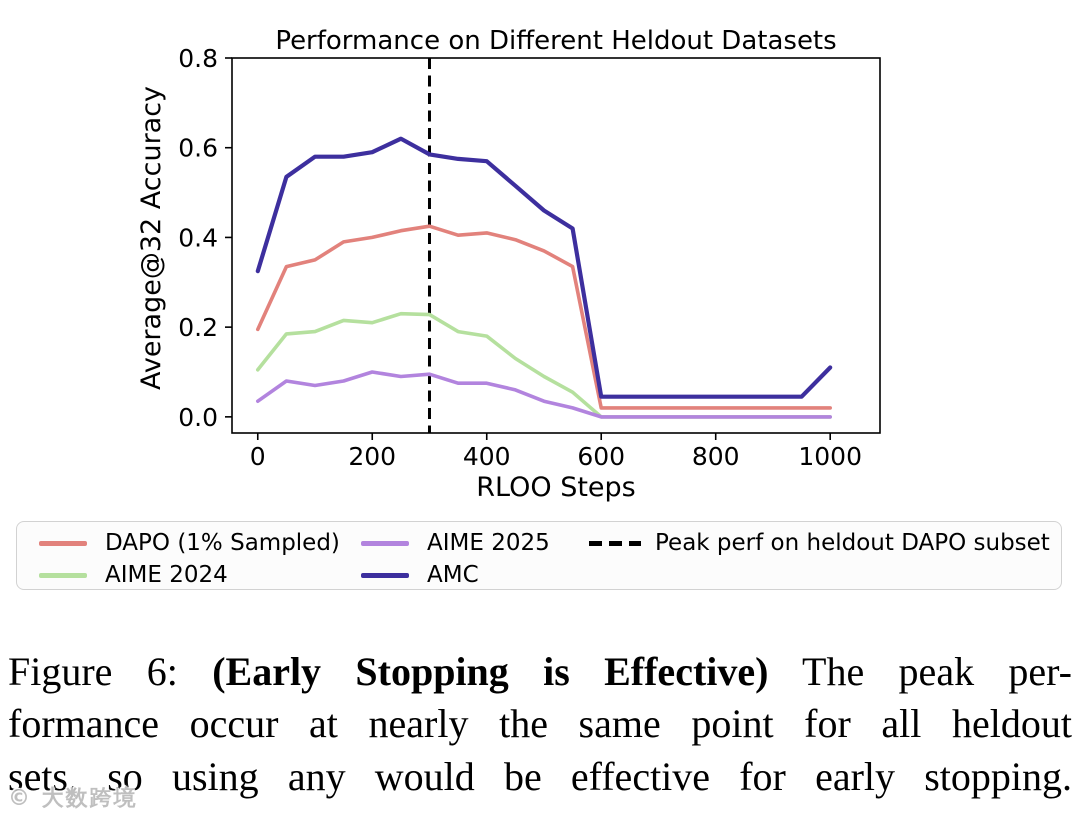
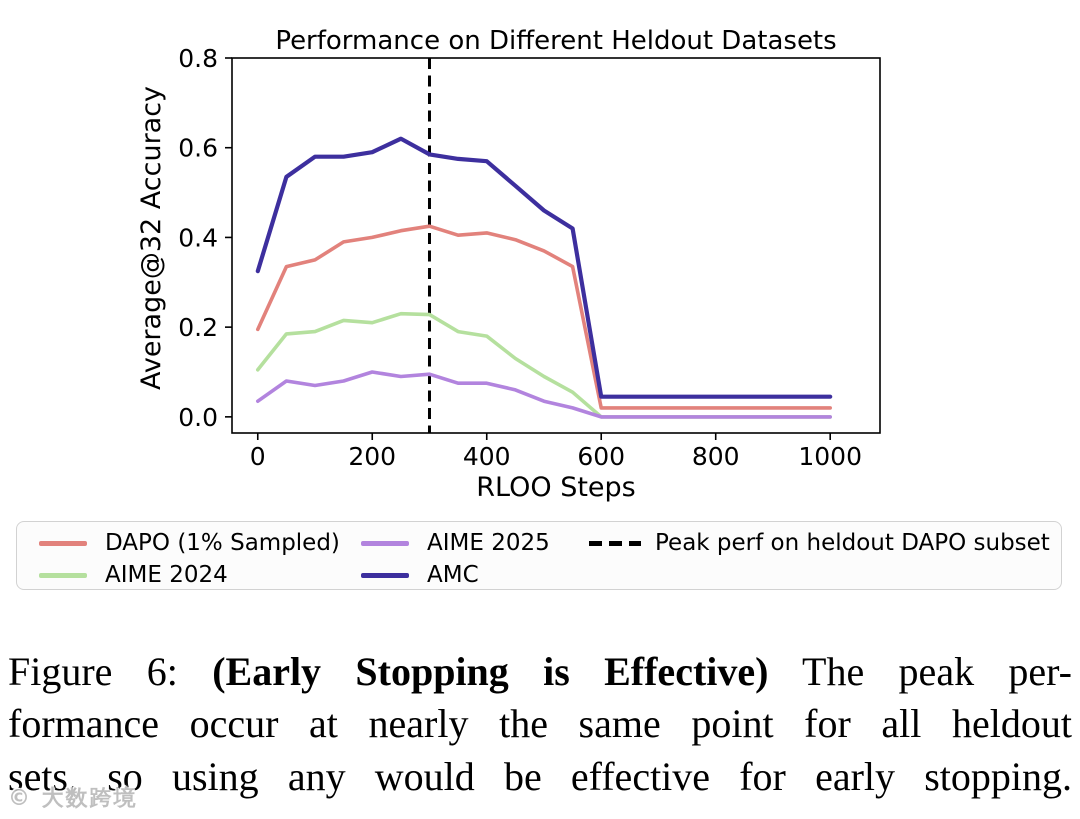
AMC/1000: 0.11 -> 0.04
